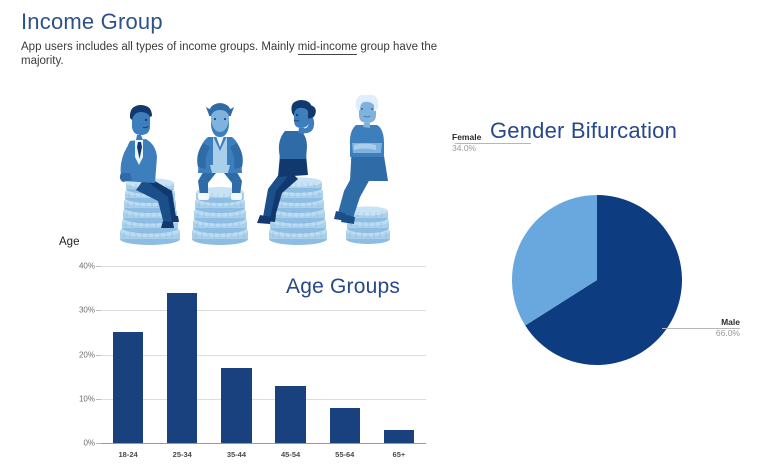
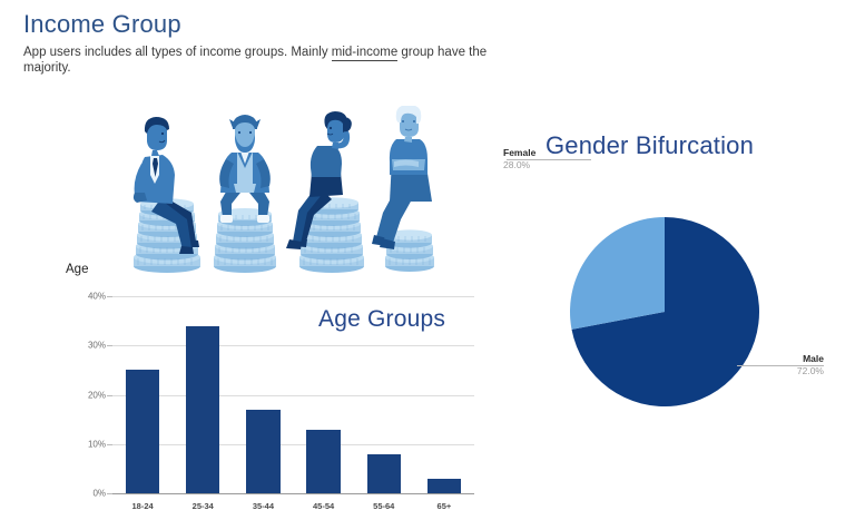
Gender Bifurcation/Male: 66.0% -> 72.0%
Gender Bifurcation/Female: 34.0% -> 28.0%
